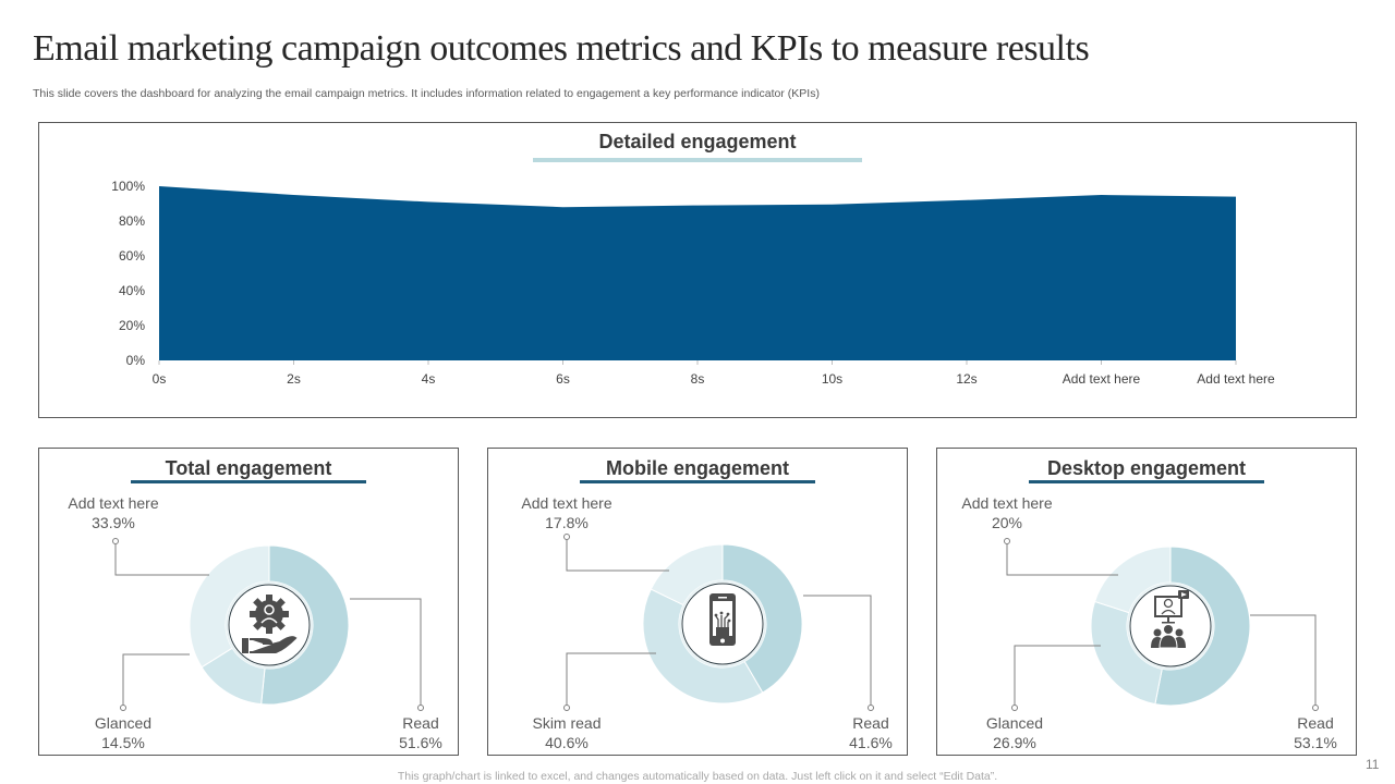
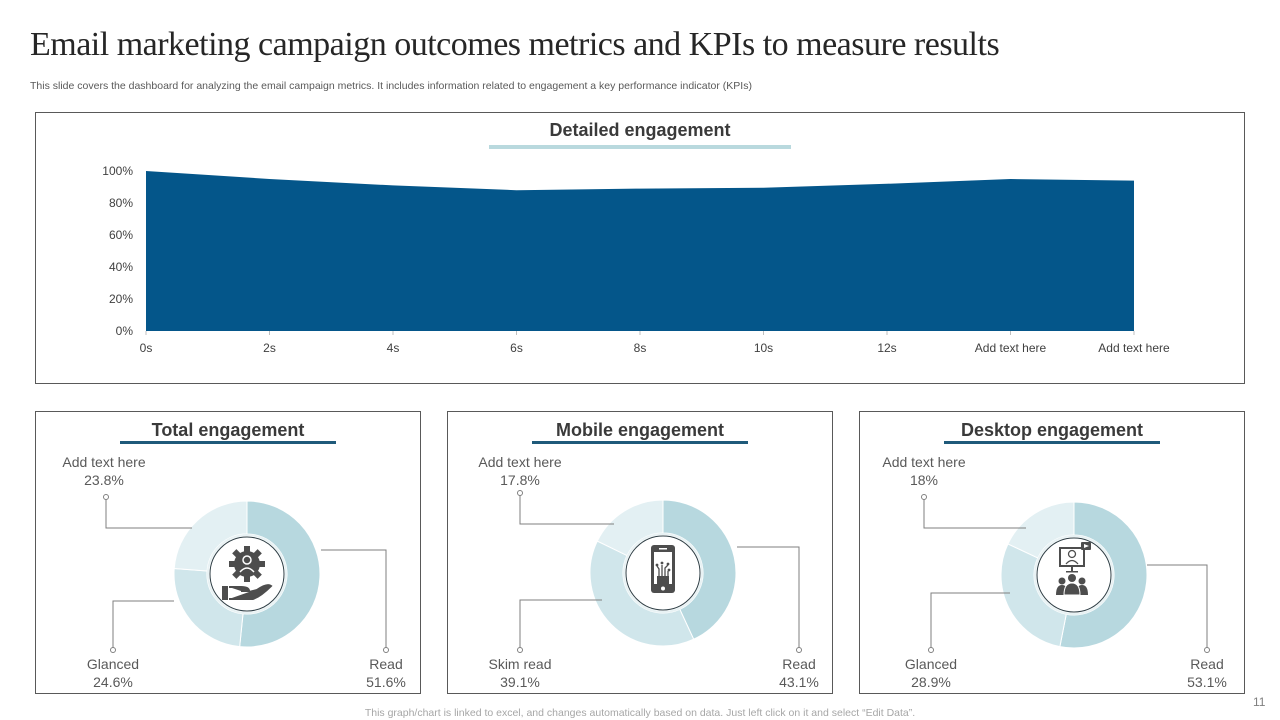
Total engagement/Glanced: 14.5% -> 24.6%
Total engagement/Add text here: 33.9% -> 23.8%
Mobile engagement/Read: 41.6% -> 43.1%
Mobile engagement/Skim read: 40.6% -> 39.1%
Desktop engagement/Glanced: 26.9% -> 28.9%
Desktop engagement/Add text here: 20% -> 18%
